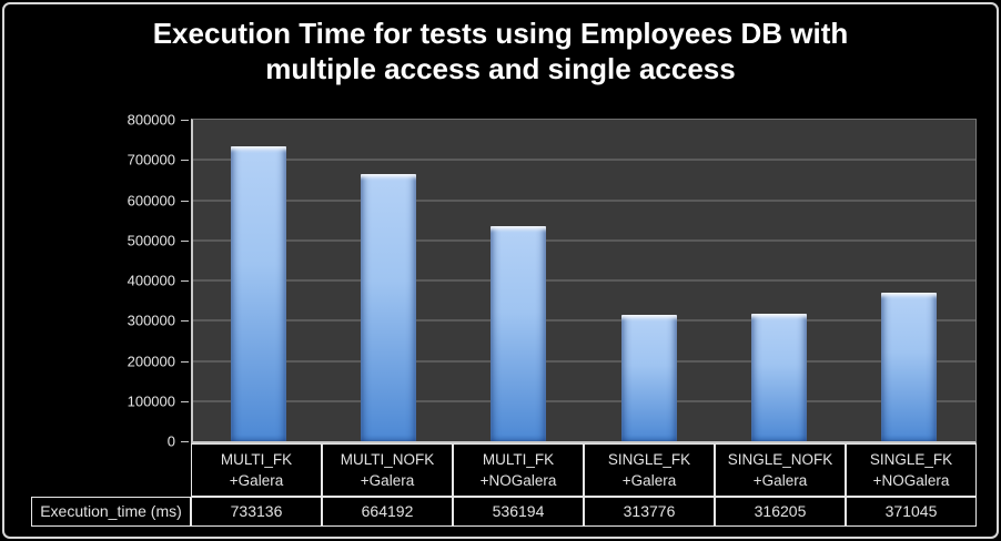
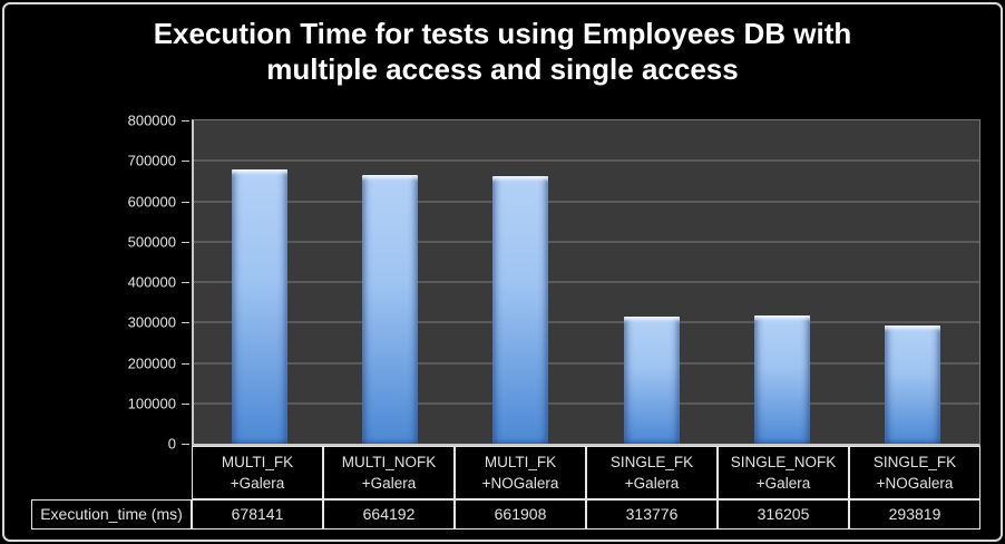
MULTI_FK +Galera: 733136 -> 678141
MULTI_FK +NOGalera: 536194 -> 661908
SINGLE_FK +NOGalera: 371045 -> 293819
